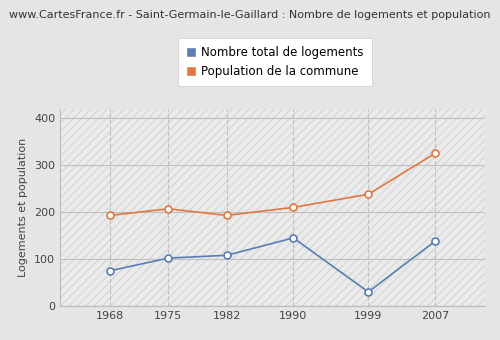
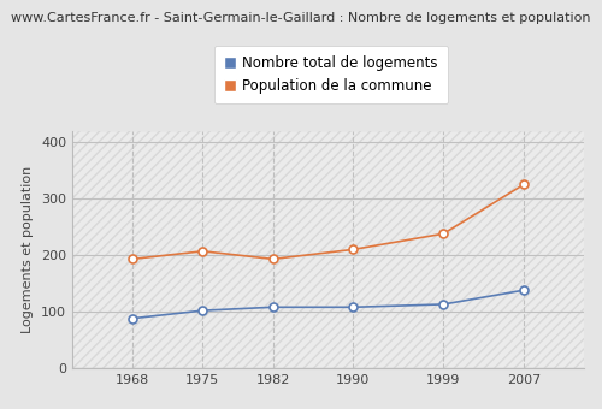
Nombre total de logements/1968: 75 -> 88
Nombre total de logements/1990: 145 -> 108
Nombre total de logements/1999: 30 -> 113
